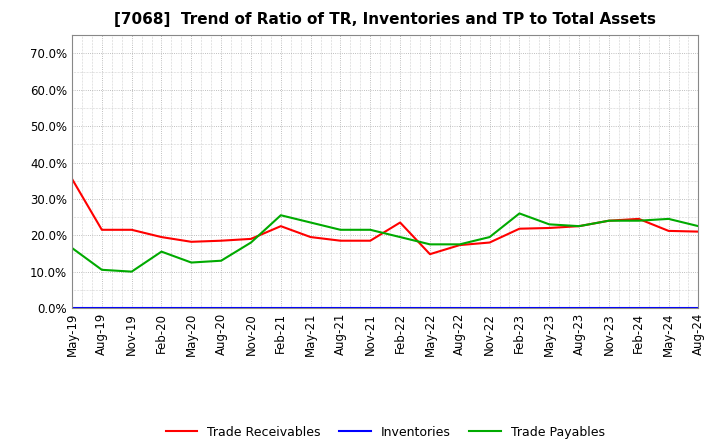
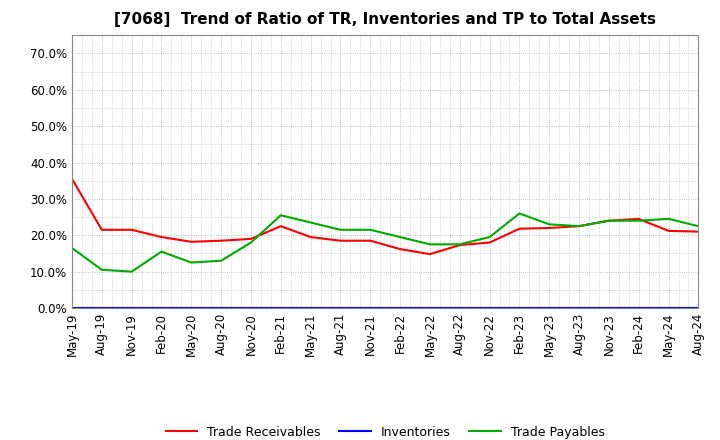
Trade Receivables/Feb-22: 23.5% -> 16.2%
